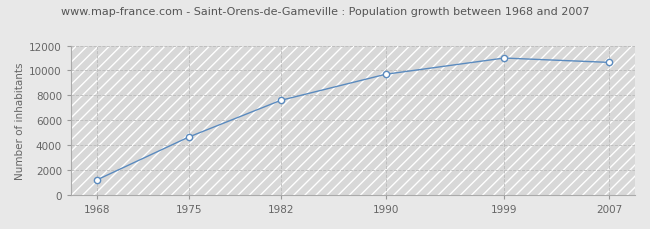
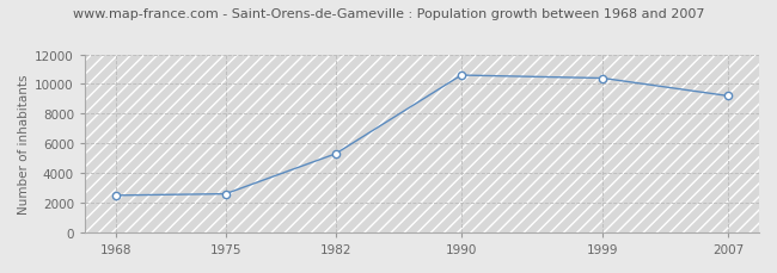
1968: 1200 -> 2500
1975: 4600 -> 2600
1982: 7600 -> 5300
1990: 9700 -> 10600
1999: 11000 -> 10400
2007: 10600 -> 9200
